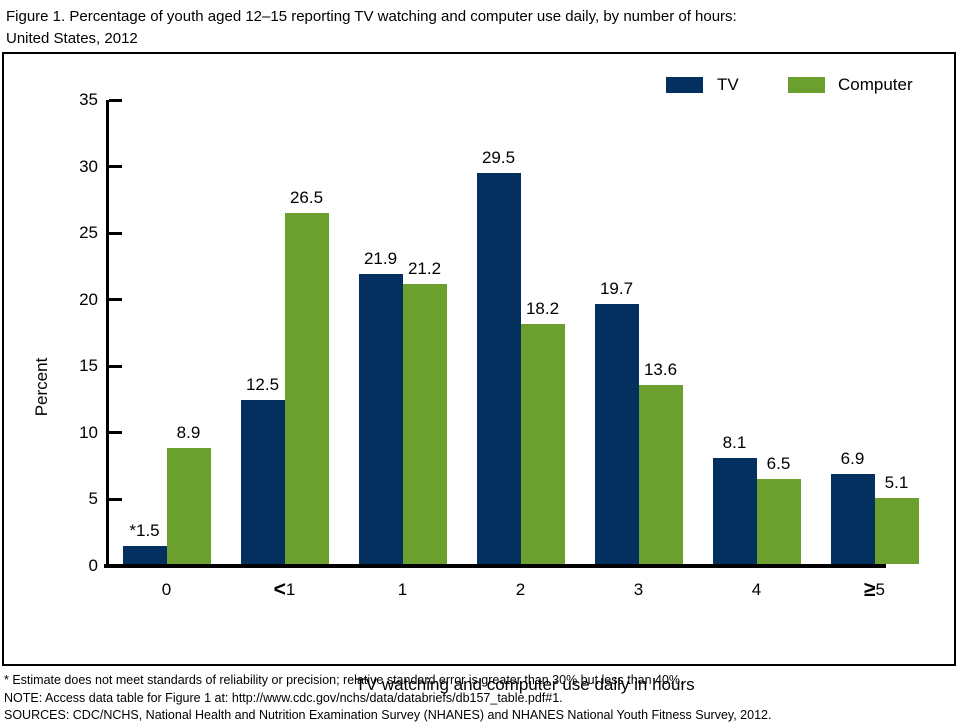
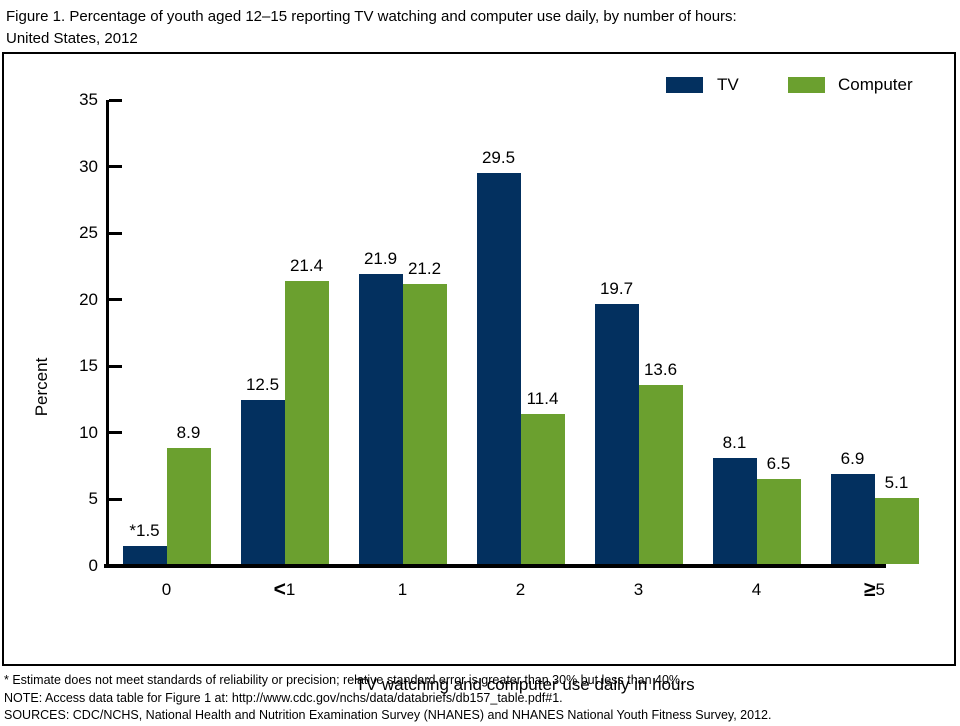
Computer/<1: 26.5 -> 21.4
Computer/2: 18.2 -> 11.4
